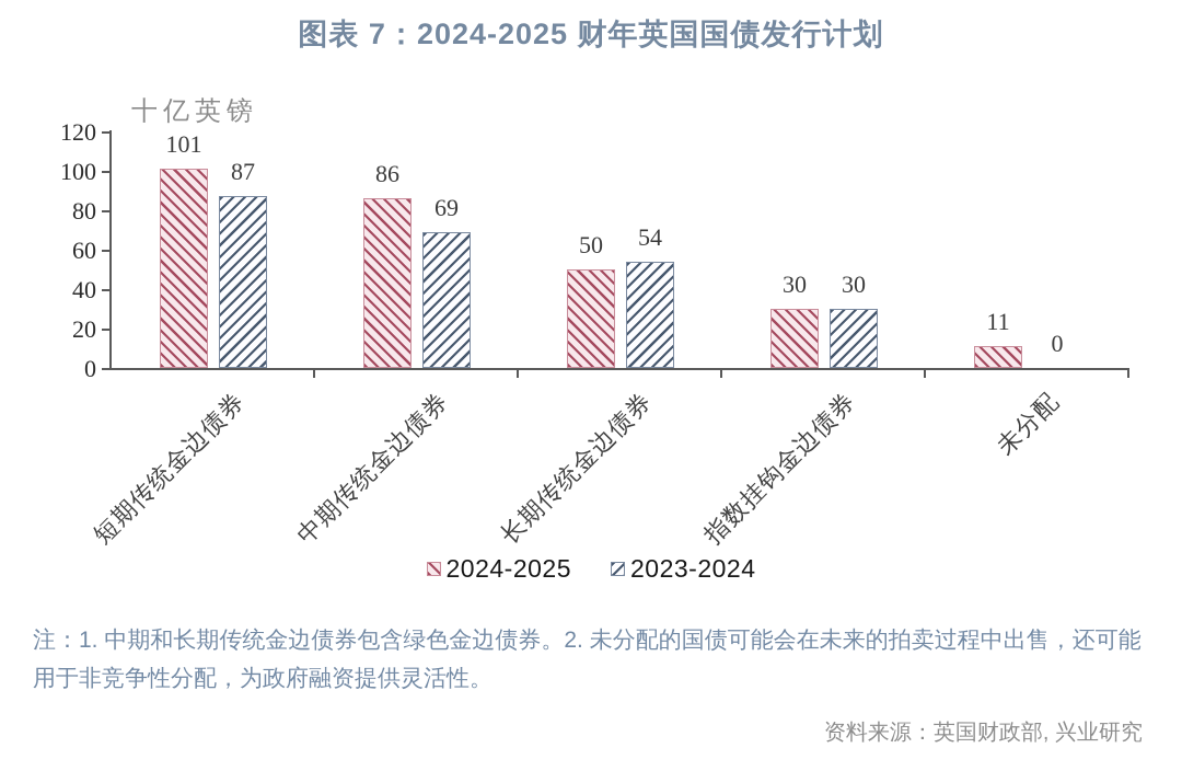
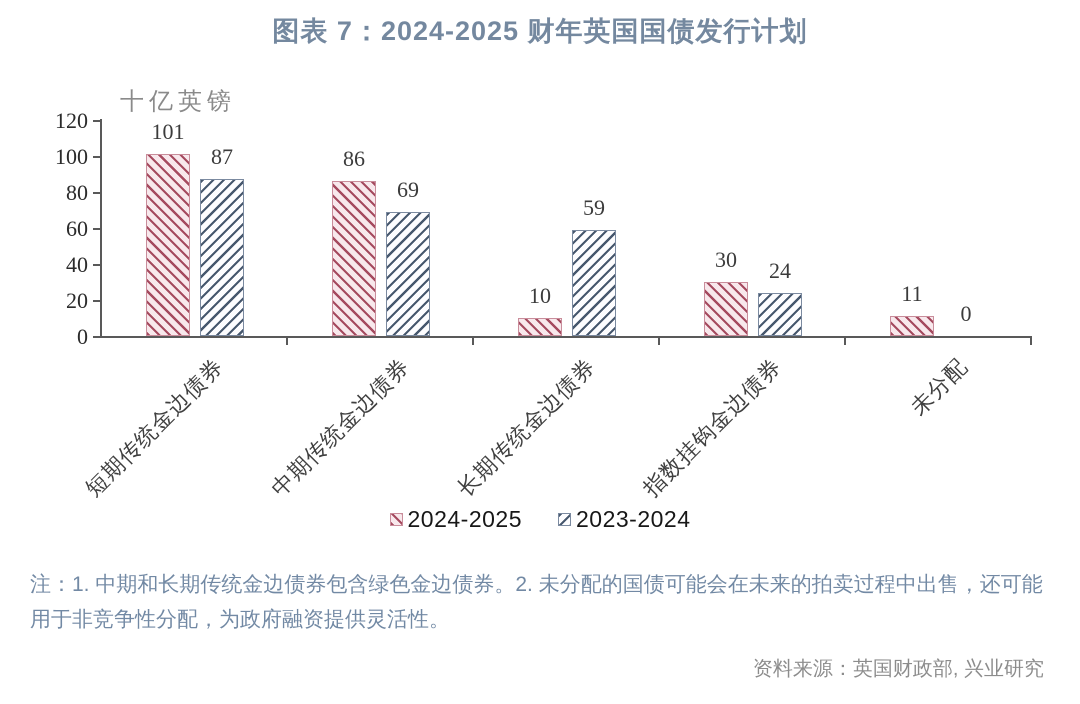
2024-2025/长期传统金边债券: 50 -> 10
2023-2024/长期传统金边债券: 54 -> 59
2023-2024/指数挂钩金边债券: 30 -> 24
